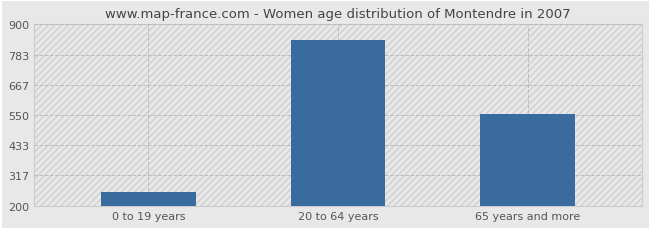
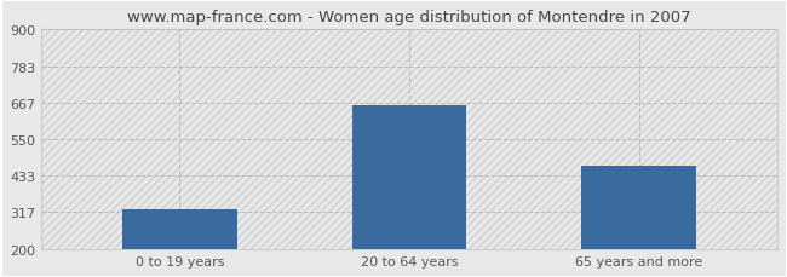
0 to 19 years: 253 -> 325
20 to 64 years: 840 -> 660
65 years and more: 555 -> 465
